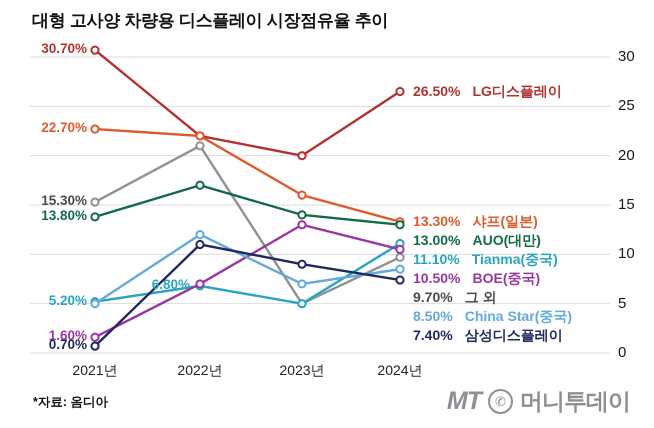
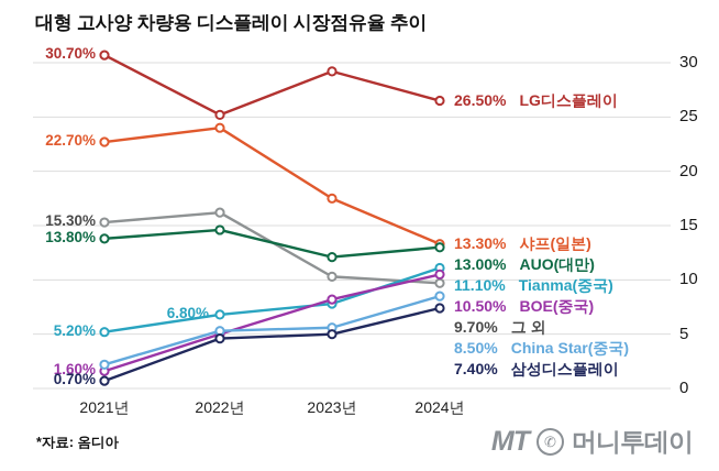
China Star(중국)/2021년: 5 -> 2
LG디스플레이/2022년: 22 -> 25
샤프(일본)/2022년: 22 -> 24
그 외/2022년: 21 -> 16
AUO(대만)/2022년: 17 -> 15
BOE(중국)/2022년: 7 -> 5
China Star(중국)/2022년: 12 -> 5
삼성디스플레이/2022년: 11 -> 5
LG디스플레이/2023년: 20 -> 29
샤프(일본)/2023년: 16 -> 18
그 외/2023년: 5 -> 10
AUO(대만)/2023년: 14 -> 12
Tianma(중국)/2023년: 5 -> 8
BOE(중국)/2023년: 13 -> 8
China Star(중국)/2023년: 7 -> 6
삼성디스플레이/2023년: 9 -> 5
